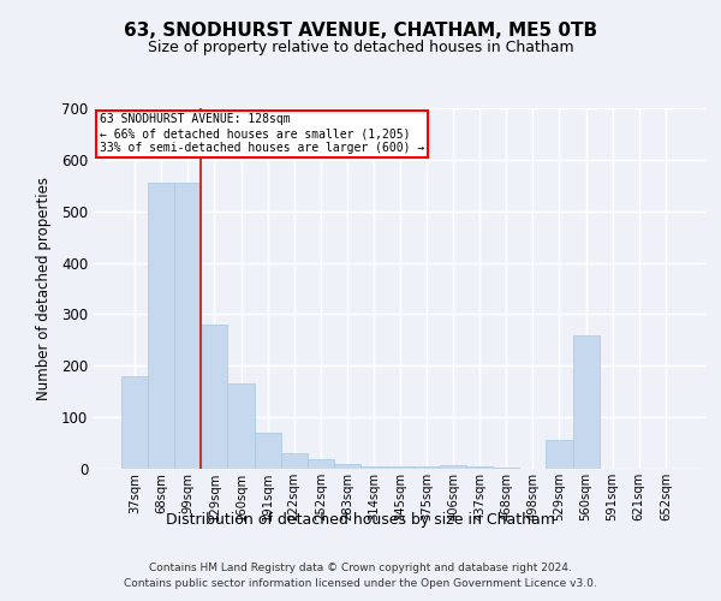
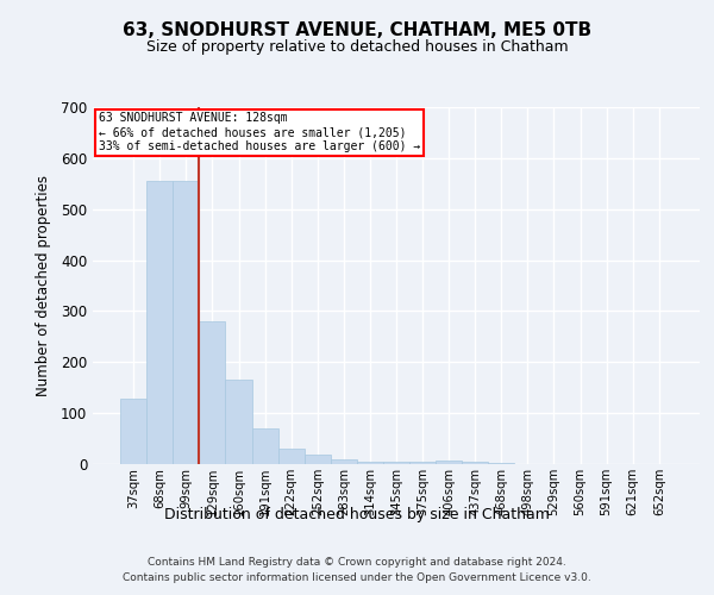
37sqm: 180 -> 128
529sqm: 55 -> 1
560sqm: 260 -> 1
